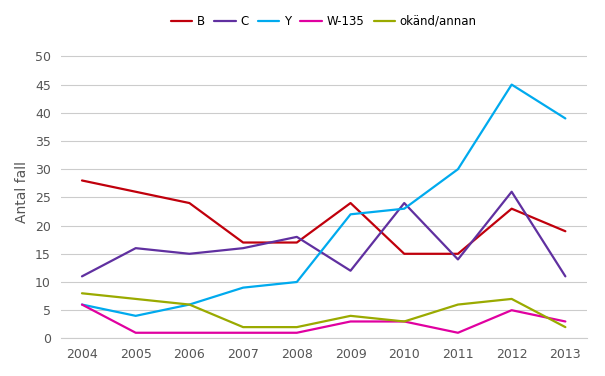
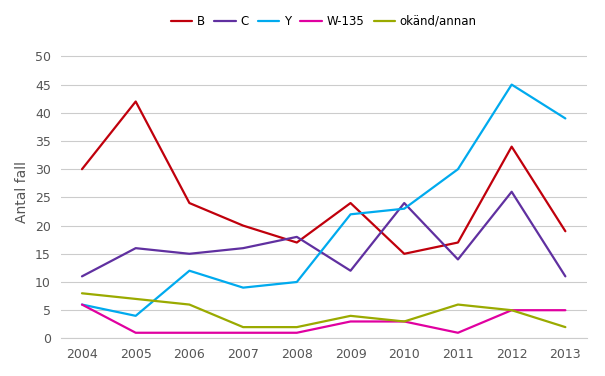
B/2004: 28 -> 30
B/2005: 26 -> 42
Y/2006: 6 -> 12
B/2007: 17 -> 20
B/2011: 15 -> 17
B/2012: 23 -> 34
okänd/annan/2012: 7 -> 5
W-135/2013: 3 -> 5
